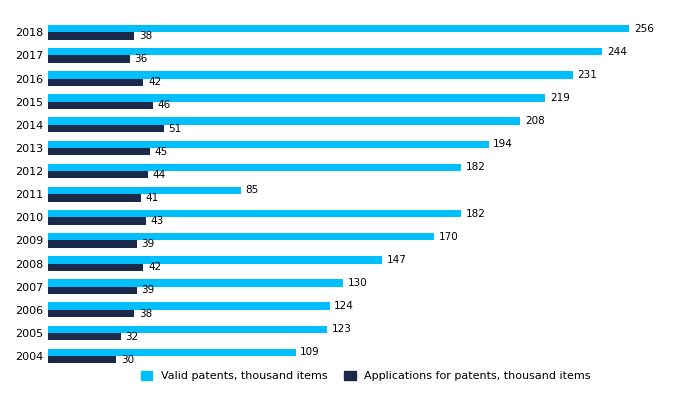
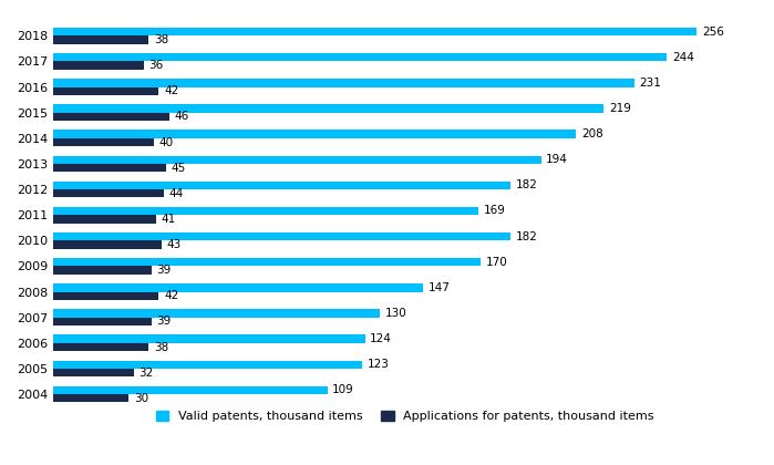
Applications for patents, thousand items/2014: 51 -> 40
Valid patents, thousand items/2011: 85 -> 169
